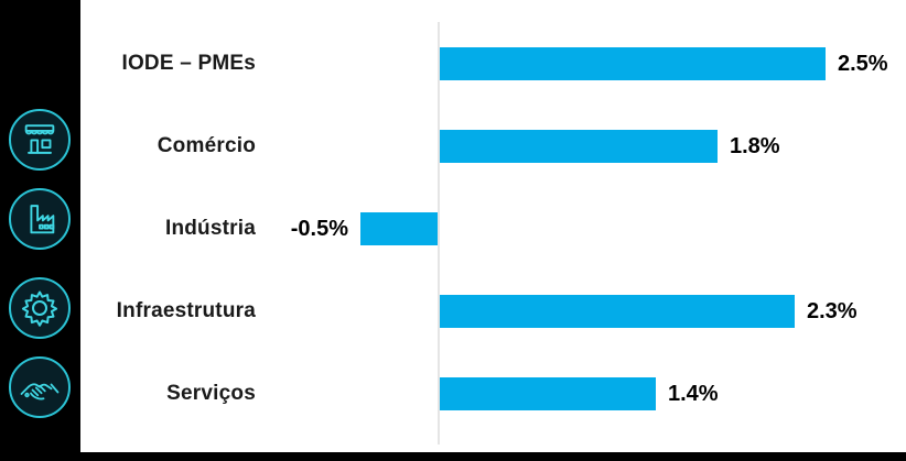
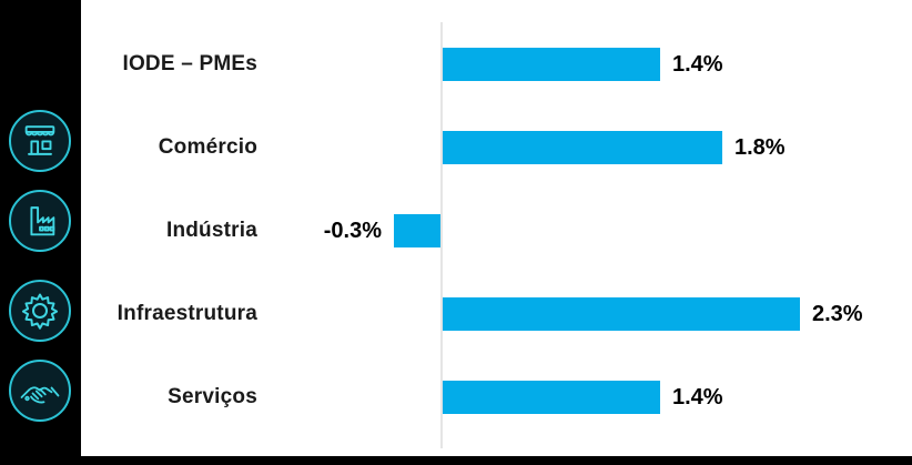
IODE – PMEs: 2.5% -> 1.4%
Indústria: -0.5% -> -0.3%
